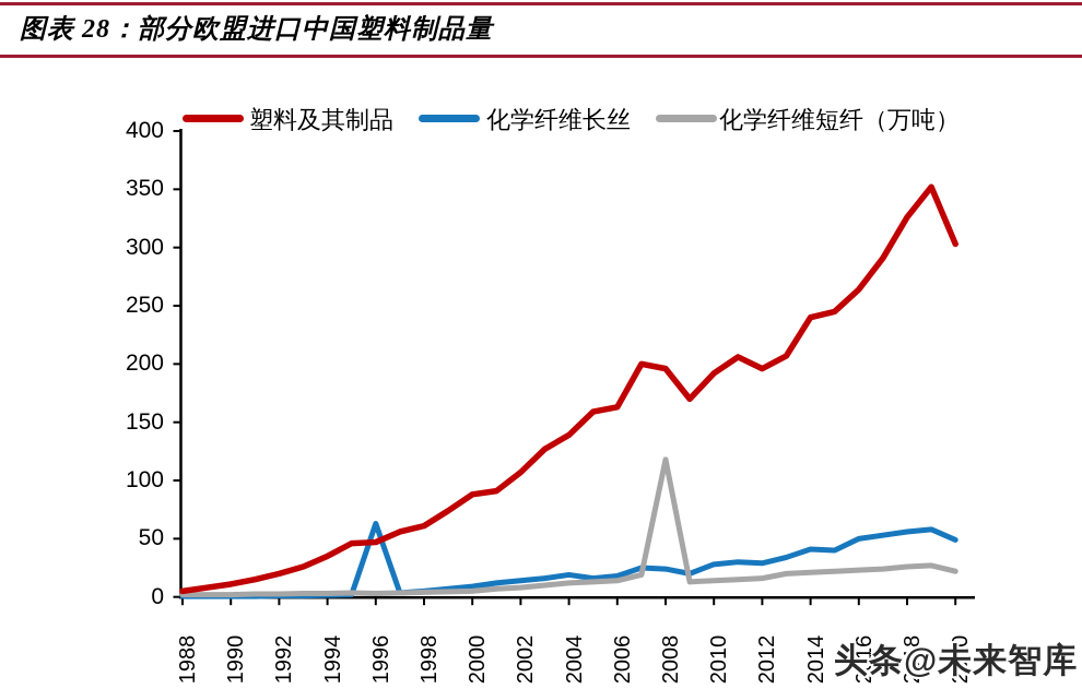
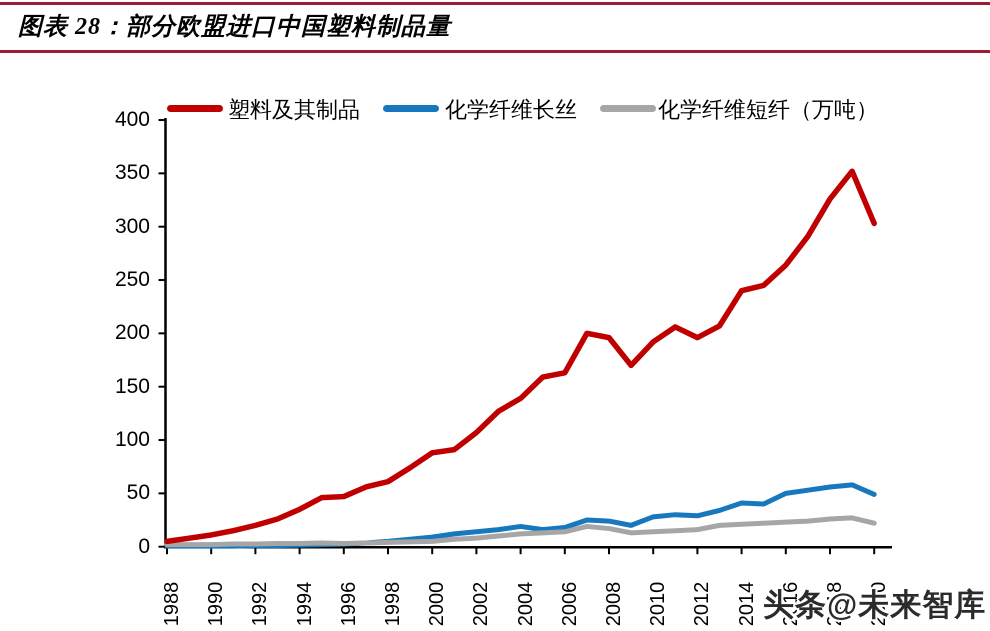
化学纤维长丝/1996: 63 -> 2
化学纤维短纤（万吨）/2008: 118 -> 17
